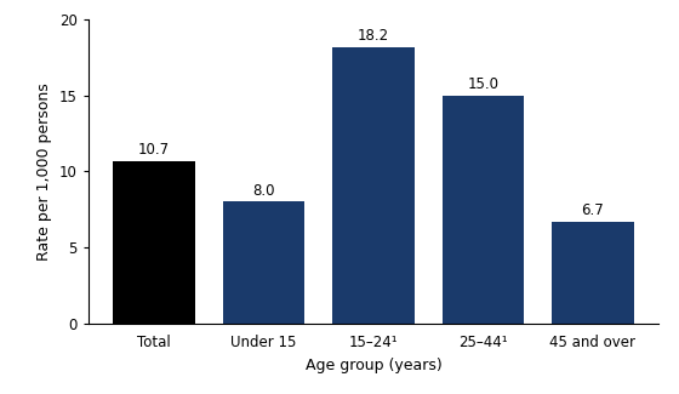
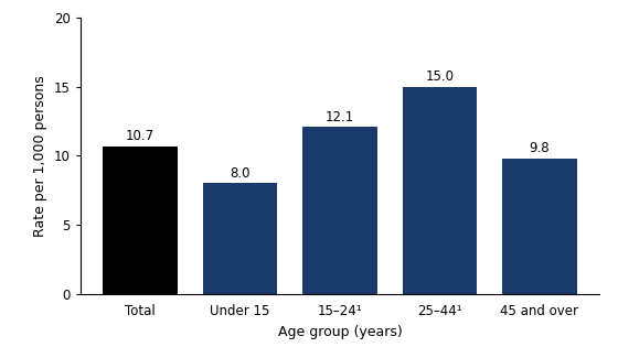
15–24¹: 18.2 -> 12.1
45 and over: 6.7 -> 9.8
